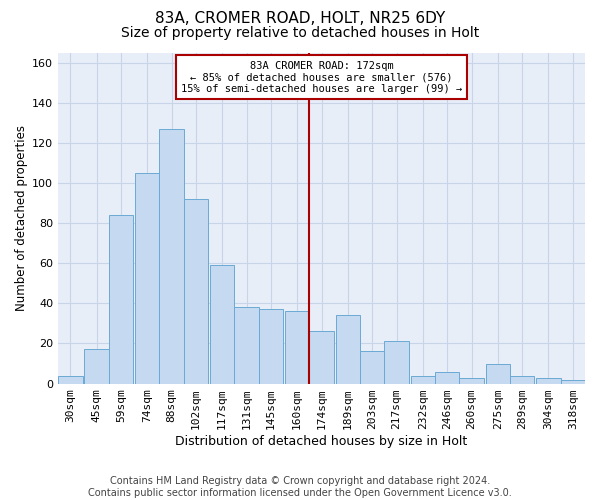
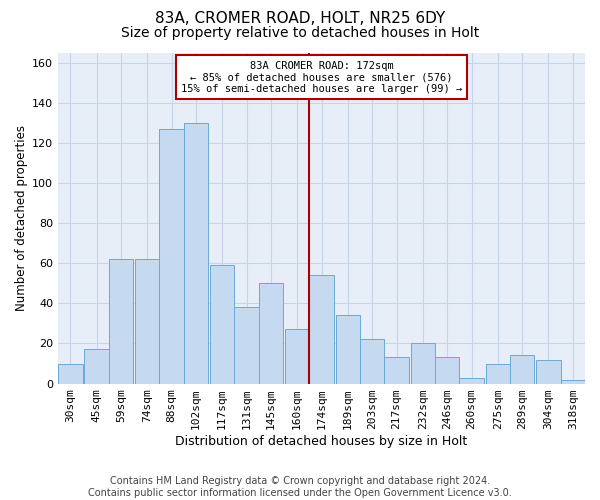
30sqm: 4 -> 10
59sqm: 84 -> 62
74sqm: 105 -> 62
102sqm: 92 -> 130
145sqm: 37 -> 50
160sqm: 36 -> 27
174sqm: 26 -> 54
203sqm: 16 -> 22
217sqm: 21 -> 13
232sqm: 4 -> 20
246sqm: 6 -> 13
289sqm: 4 -> 14
304sqm: 3 -> 12
